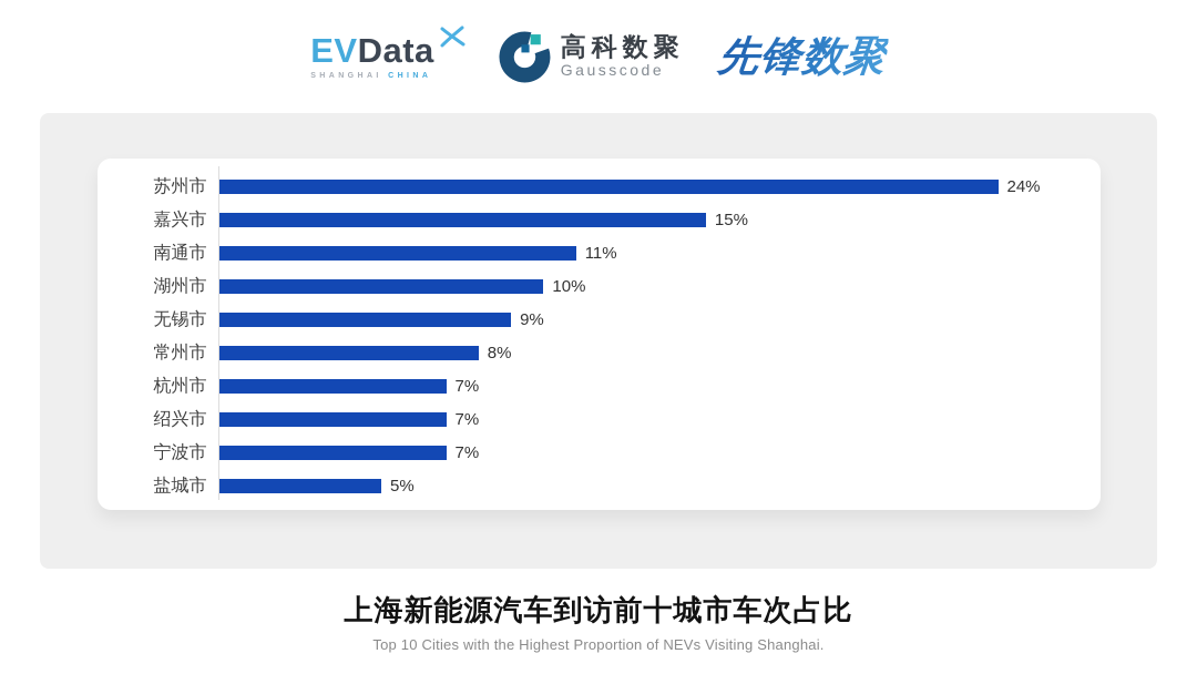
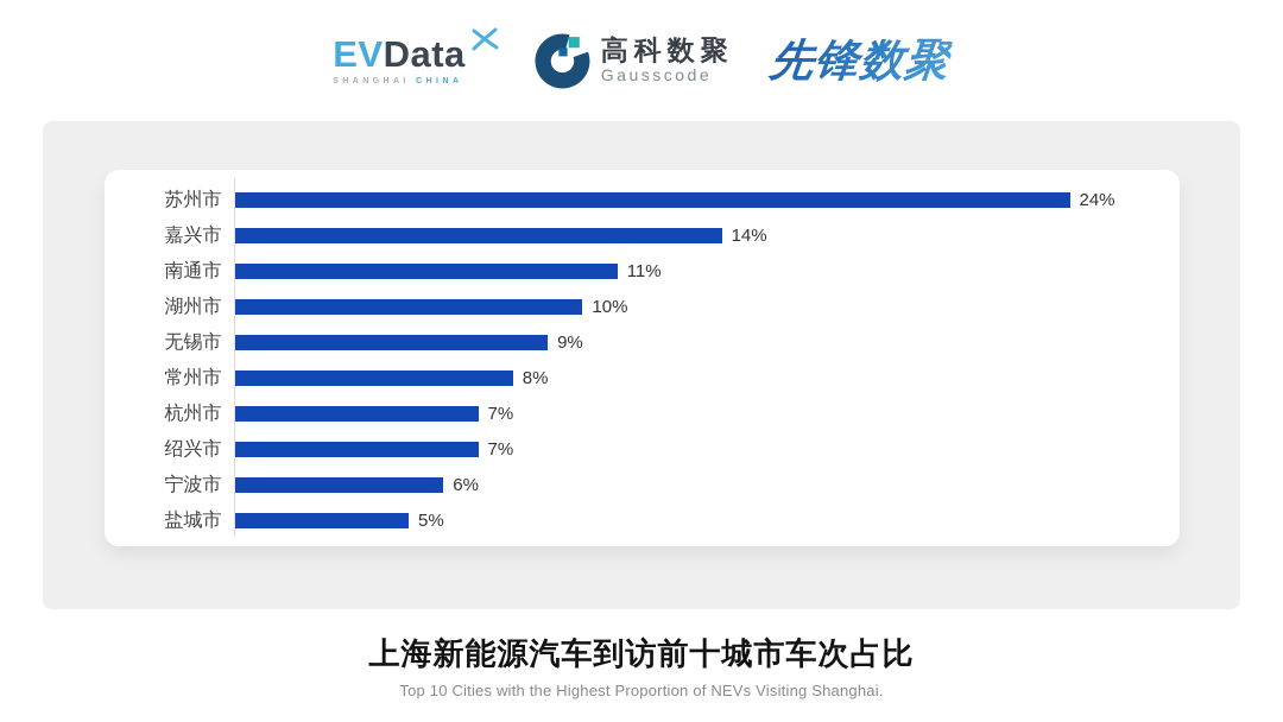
嘉兴市: 15% -> 14%
宁波市: 7% -> 6%
